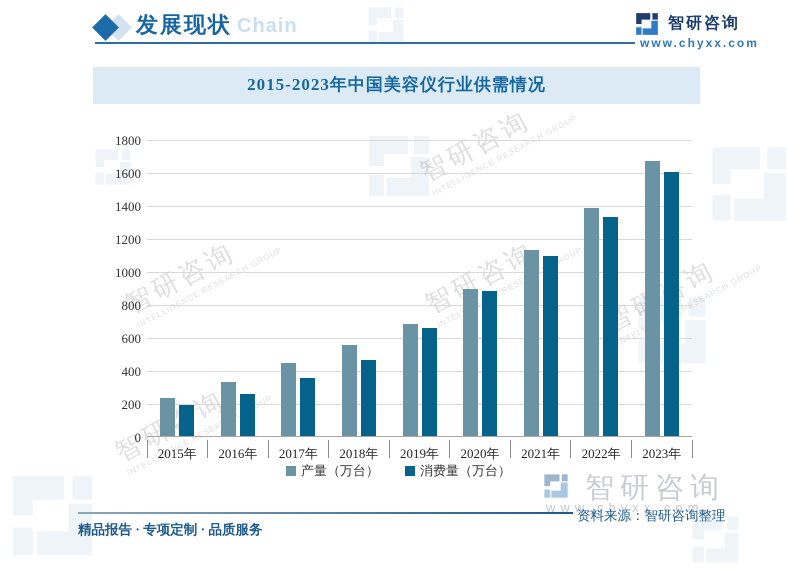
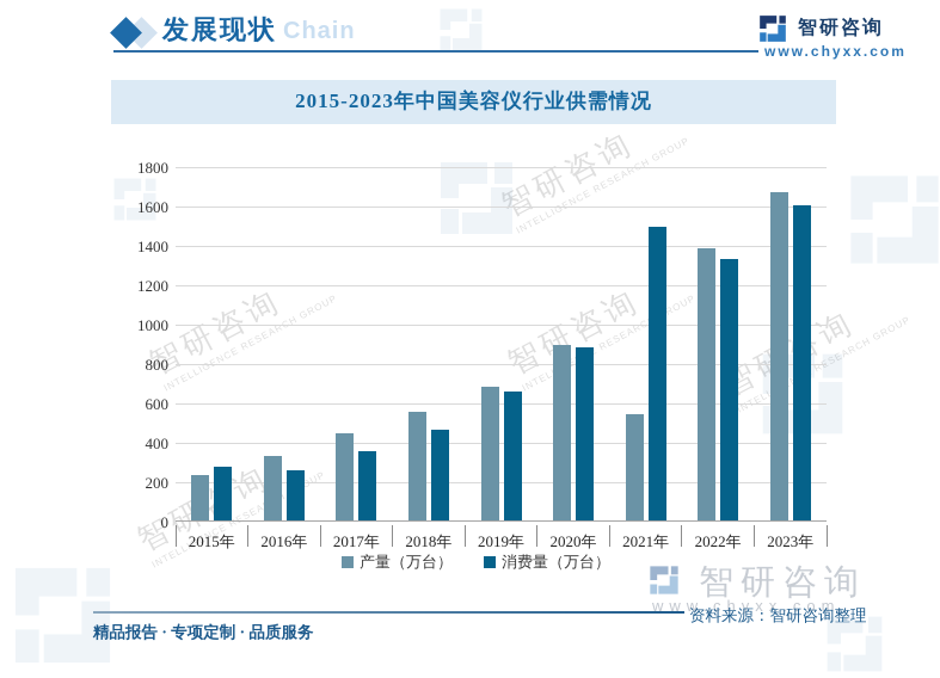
消费量（万台）/2015年: 190 -> 270
产量（万台）/2021年: 1120 -> 540
消费量（万台）/2021年: 1090 -> 1490
